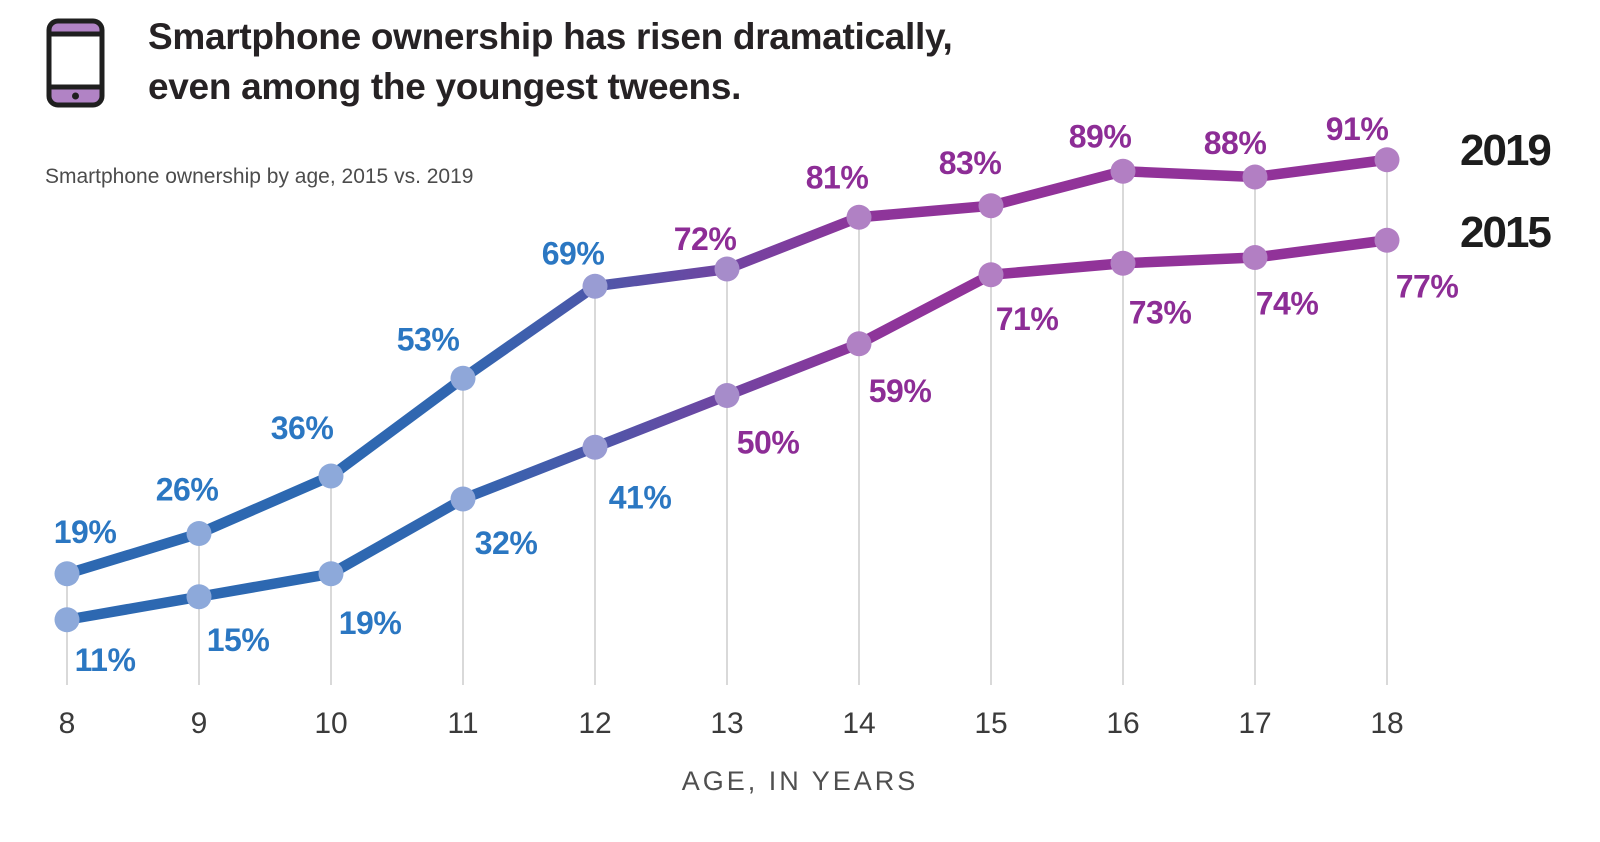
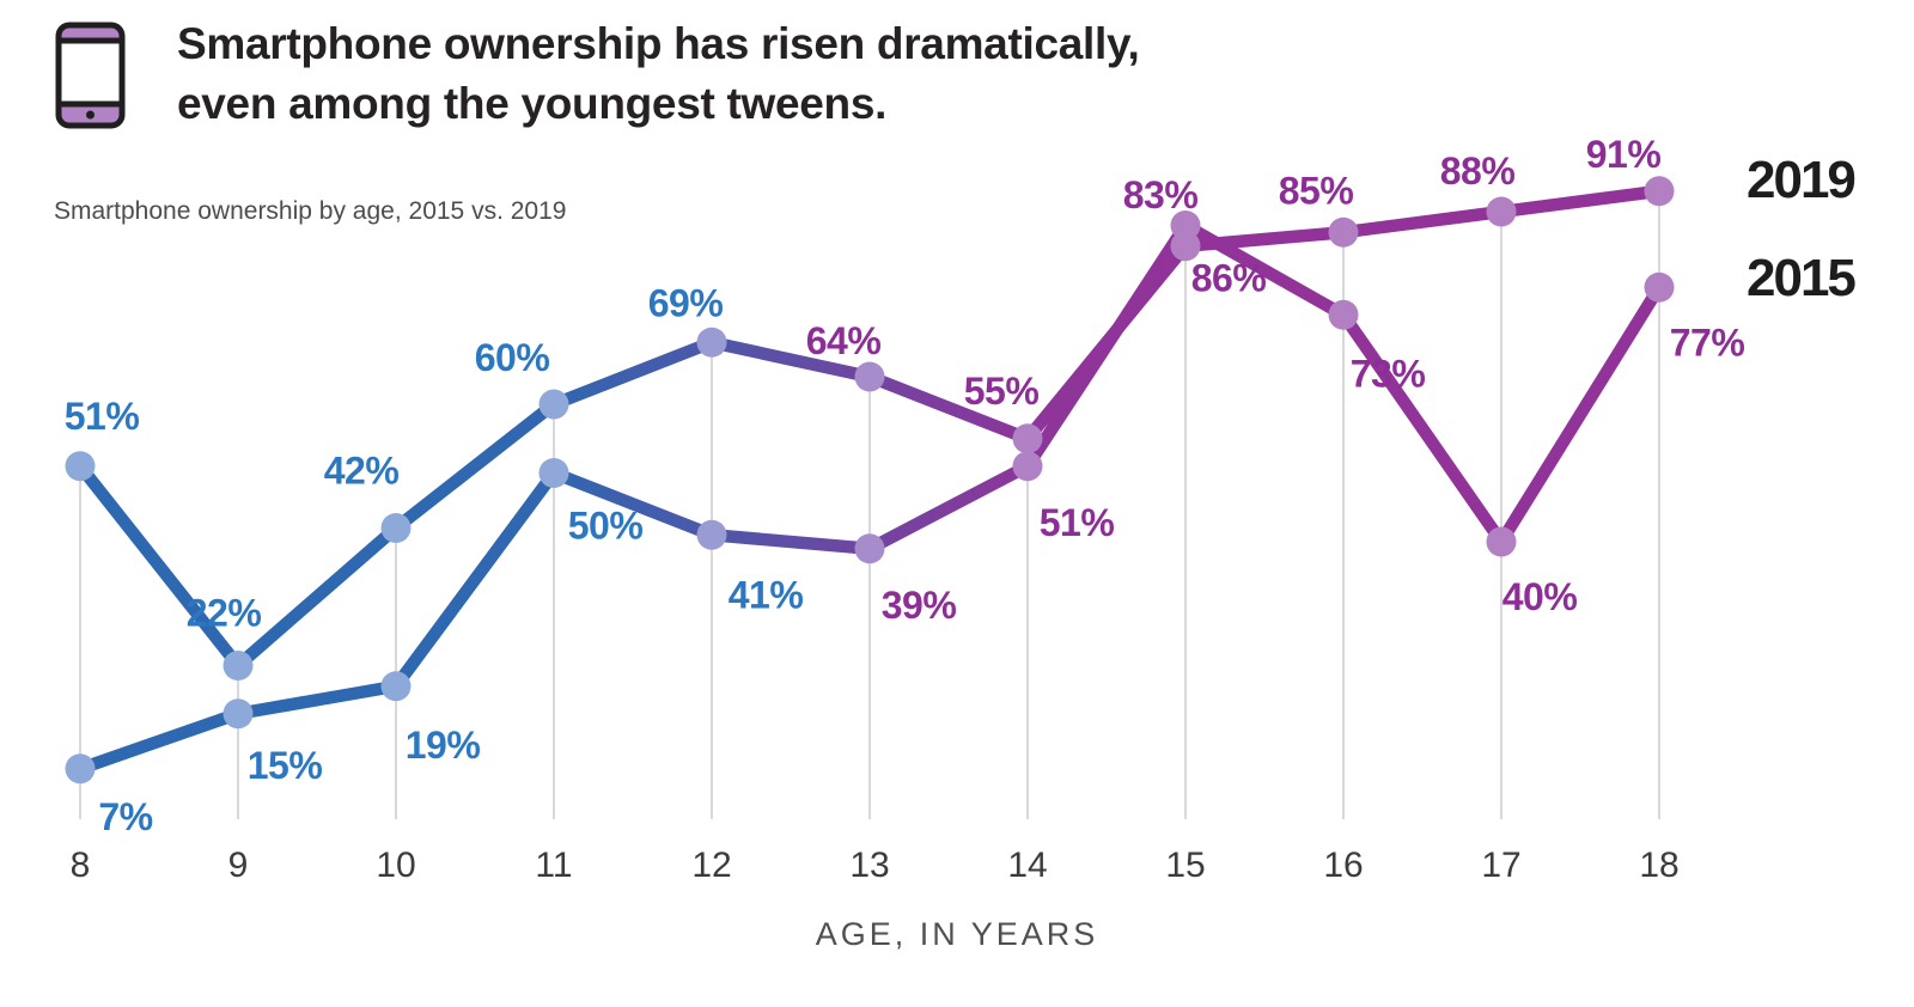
2019/8: 19% -> 51%
2015/8: 11% -> 7%
2019/9: 26% -> 22%
2019/10: 36% -> 42%
2019/11: 53% -> 60%
2015/11: 32% -> 50%
2019/13: 72% -> 64%
2015/13: 50% -> 39%
2019/14: 81% -> 55%
2015/14: 59% -> 51%
2015/15: 71% -> 86%
2019/16: 89% -> 85%
2015/17: 74% -> 40%
